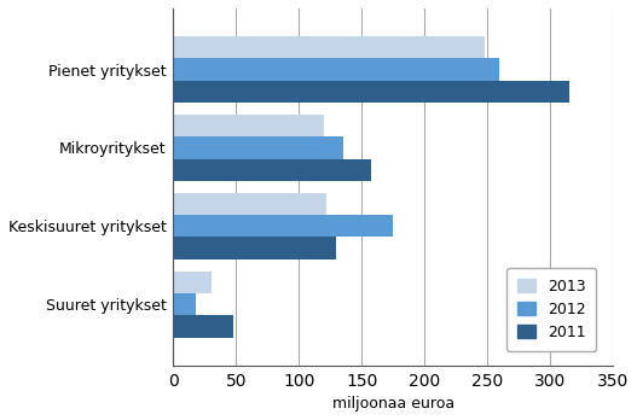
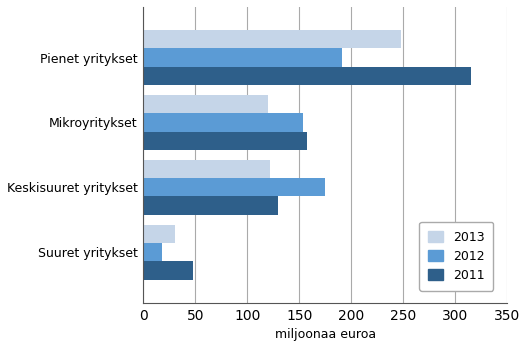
2012/Pienet yritykset: 260 -> 191
2012/Mikroyritykset: 135 -> 154
